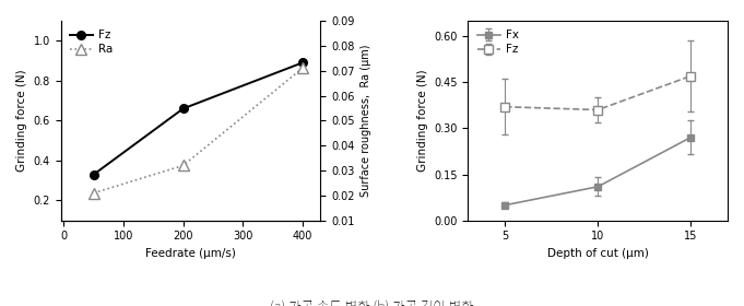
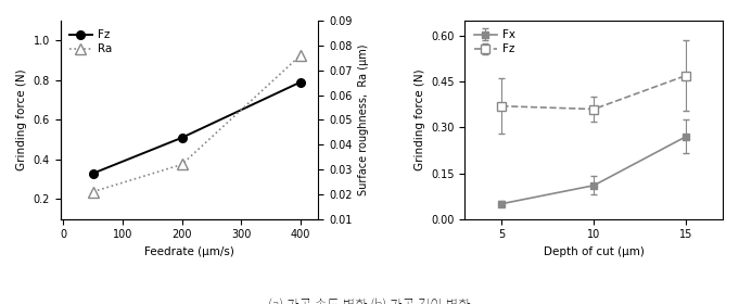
Fz/200: 0.66 -> 0.51
Fz/400: 0.89 -> 0.79
Ra/400: 0.071 -> 0.076
